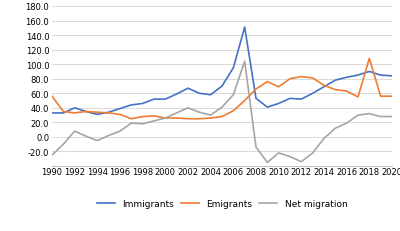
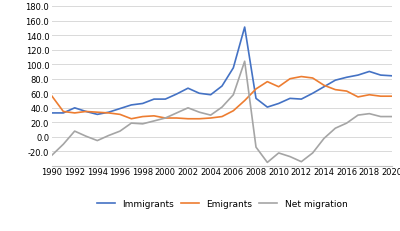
Emigrants/2018: 108 -> 58
